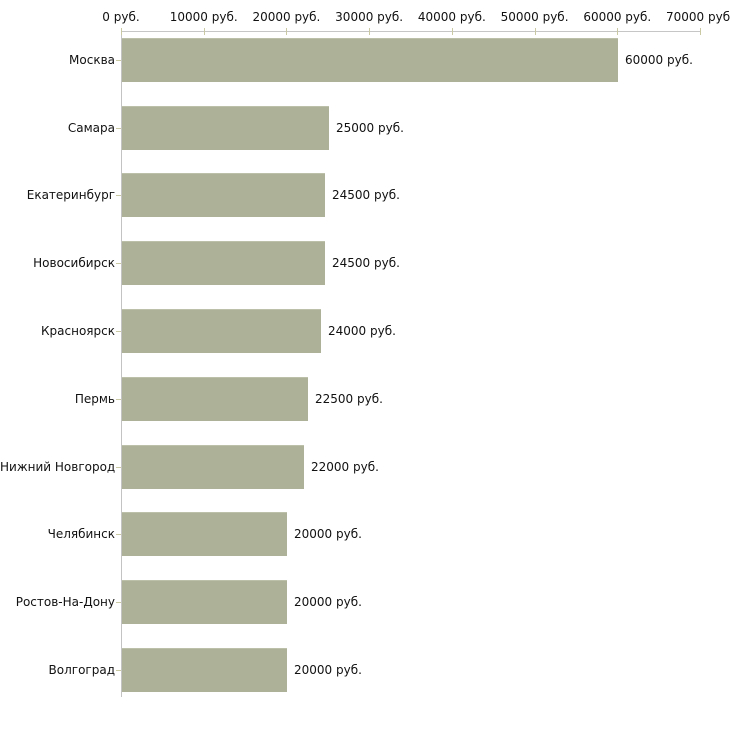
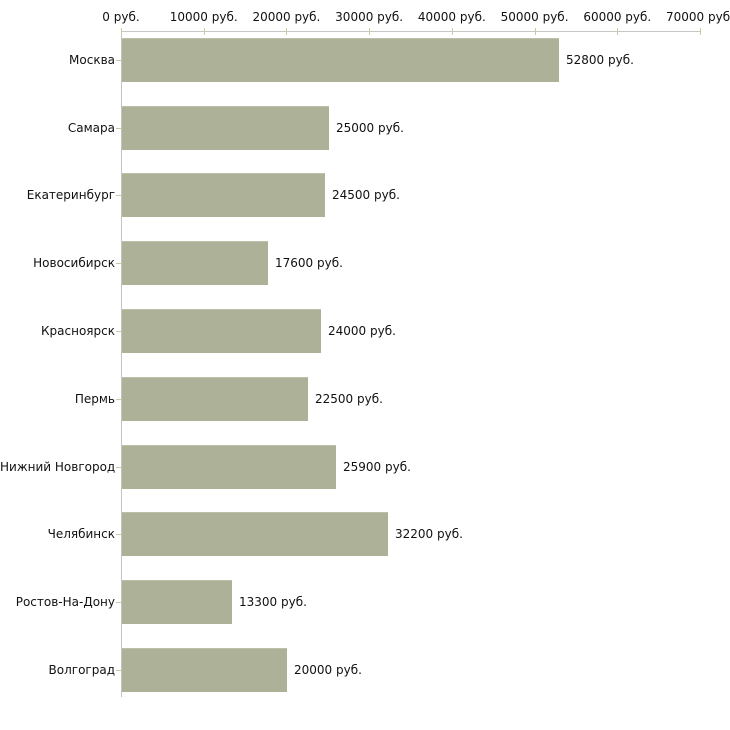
Москва: 60000 -> 52800
Новосибирск: 24500 -> 17600
Нижний Новгород: 22000 -> 25900
Челябинск: 20000 -> 32200
Ростов-На-Дону: 20000 -> 13300
